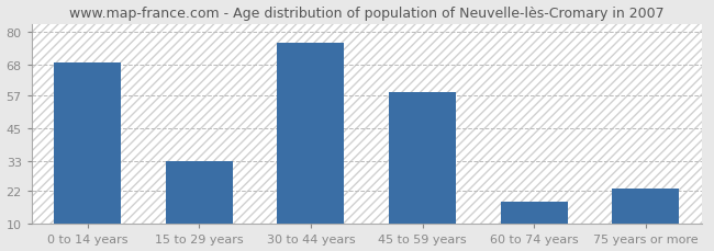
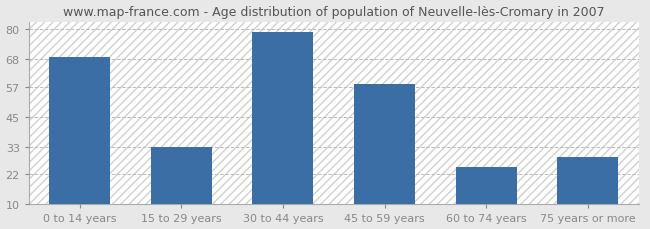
30 to 44 years: 76 -> 79
60 to 74 years: 18 -> 25
75 years or more: 23 -> 29
